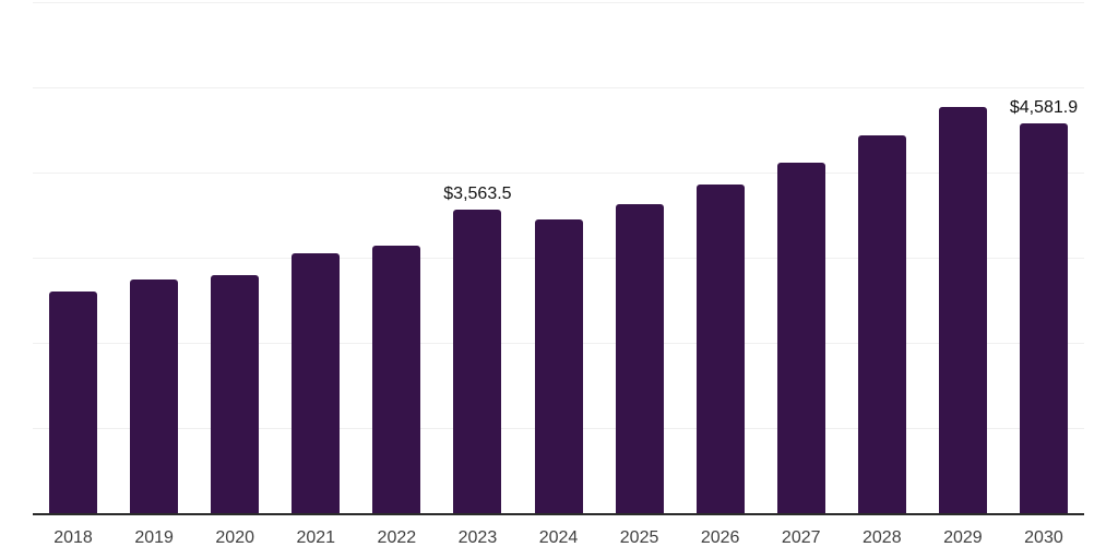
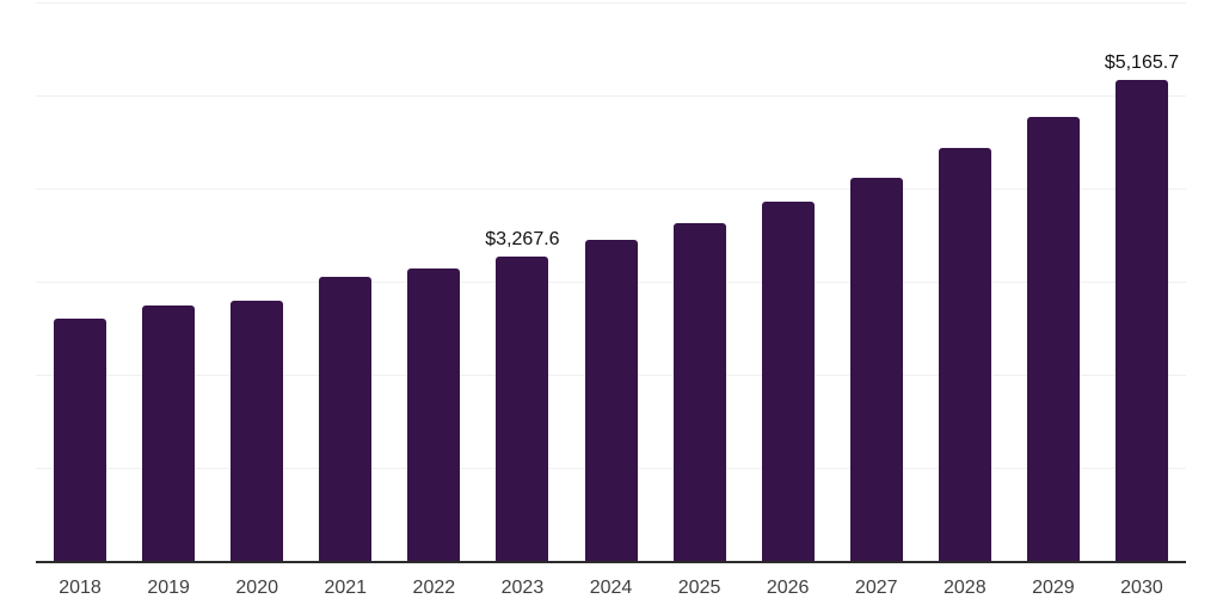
2023: $3,563.5 -> $3,267.6
2030: $4,581.9 -> $5,165.7
